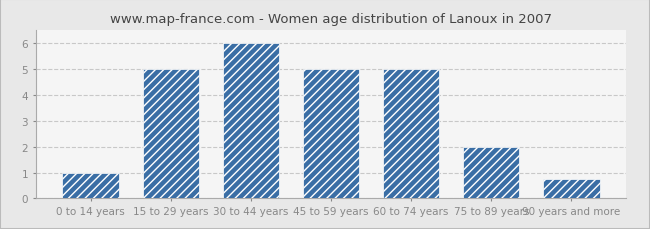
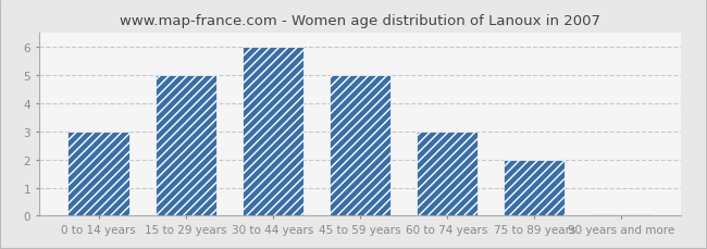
0 to 14 years: 1.00 -> 3.00
60 to 74 years: 5.00 -> 3.00
90 years and more: 0.75 -> 0.07
